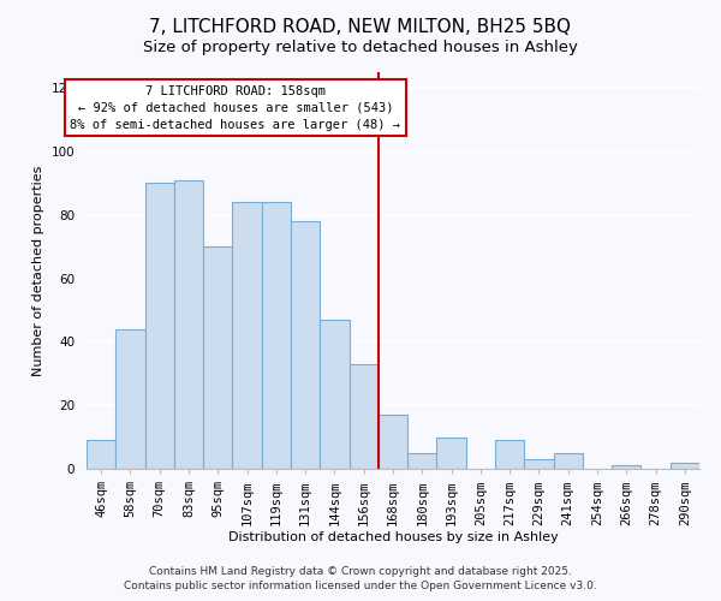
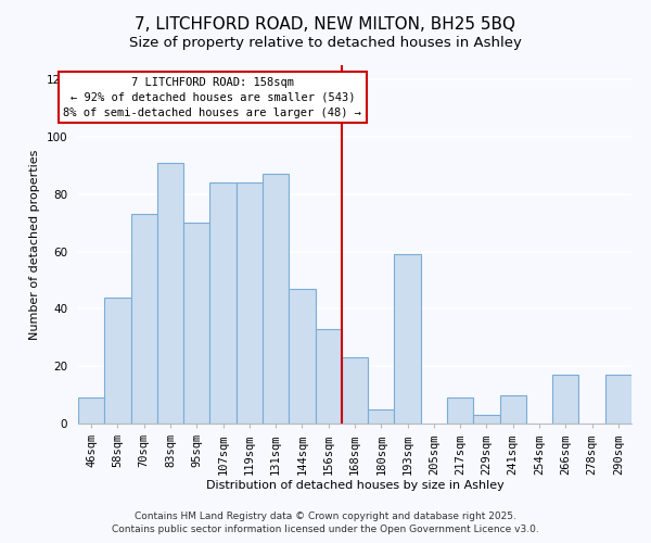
70sqm: 90 -> 73
131sqm: 78 -> 87
168sqm: 17 -> 23
193sqm: 10 -> 59
241sqm: 5 -> 10
266sqm: 1 -> 17
290sqm: 2 -> 17
